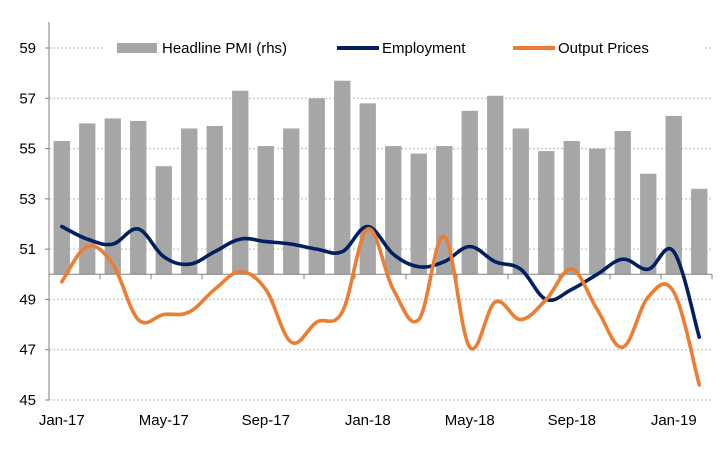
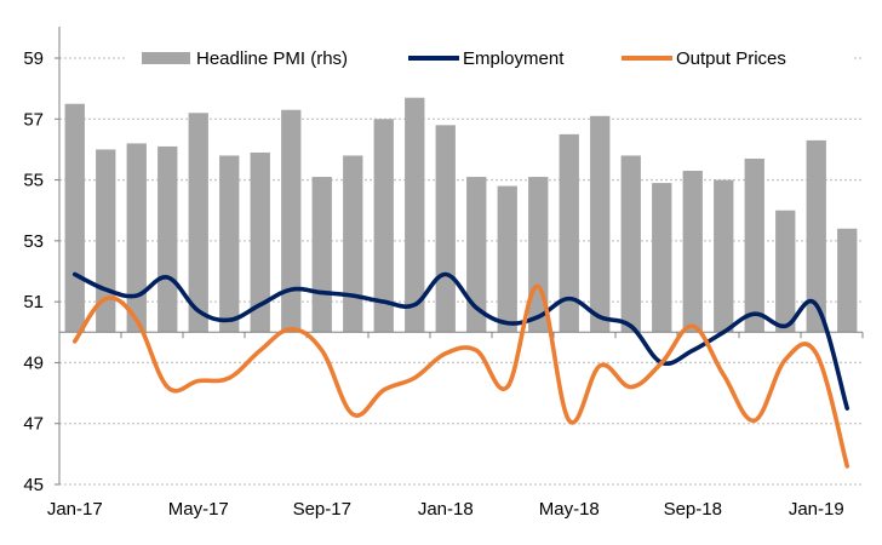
Headline PMI (rhs)/Jan-17: 55.3 -> 57.5
Headline PMI (rhs)/May-17: 54.3 -> 57.2
Output Prices/Jan-18: 51.8 -> 49.3
